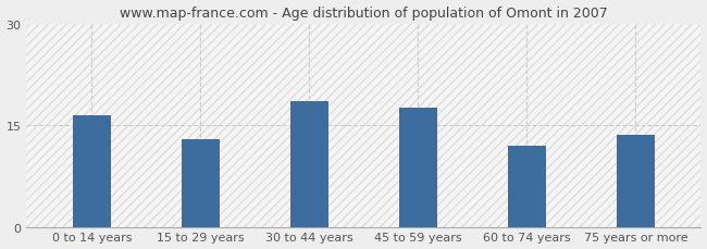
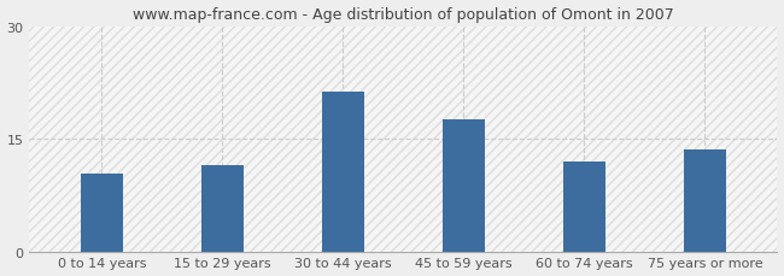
0 to 14 years: 16.5 -> 10.4
15 to 29 years: 13.0 -> 11.4
30 to 44 years: 18.5 -> 21.2
